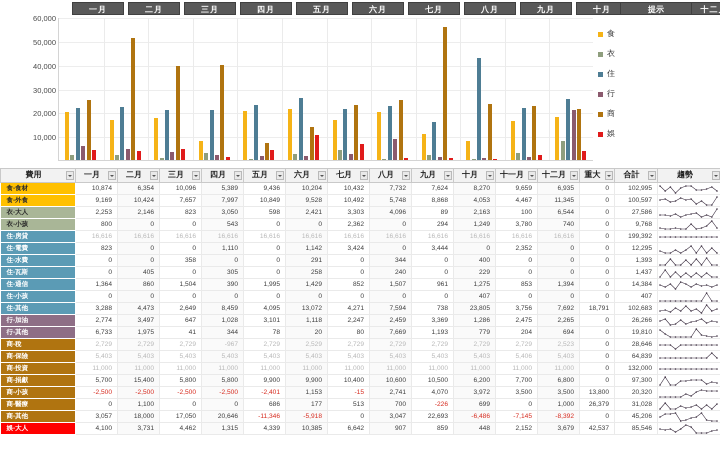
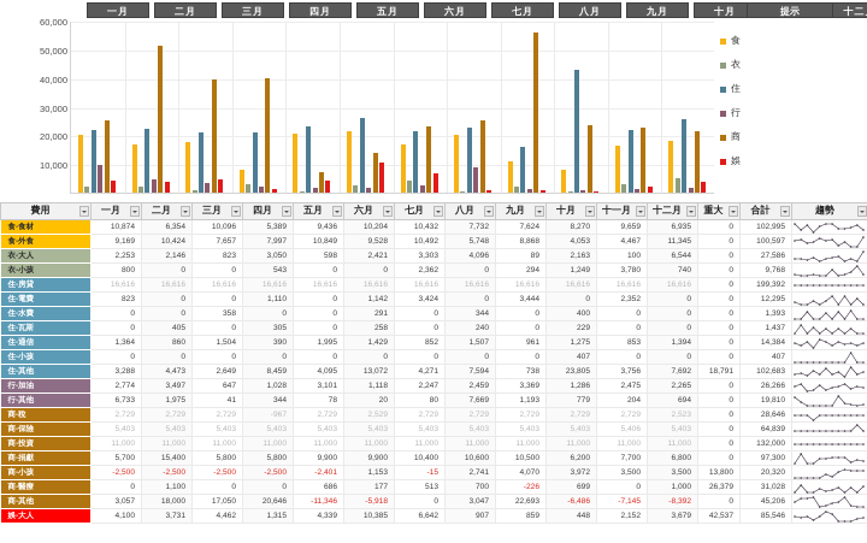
行/一月: 6000 -> 10000
衣/十二月: 8000 -> 5000
行/十二月: 21000 -> 2000
